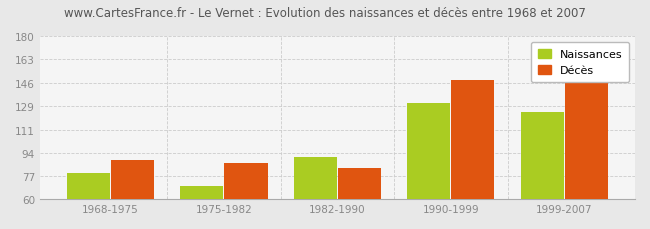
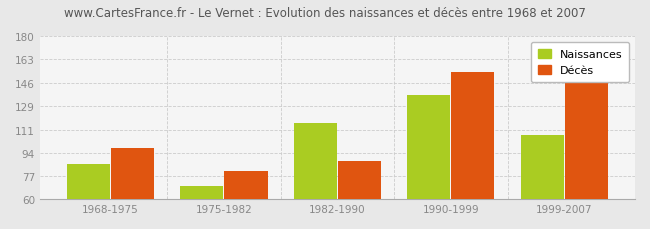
Naissances/1968-1975: 79 -> 86
Décès/1968-1975: 89 -> 98
Décès/1975-1982: 87 -> 81
Naissances/1982-1990: 91 -> 116
Décès/1982-1990: 83 -> 88
Naissances/1990-1999: 131 -> 137
Décès/1990-1999: 148 -> 154
Naissances/1999-2007: 124 -> 107
